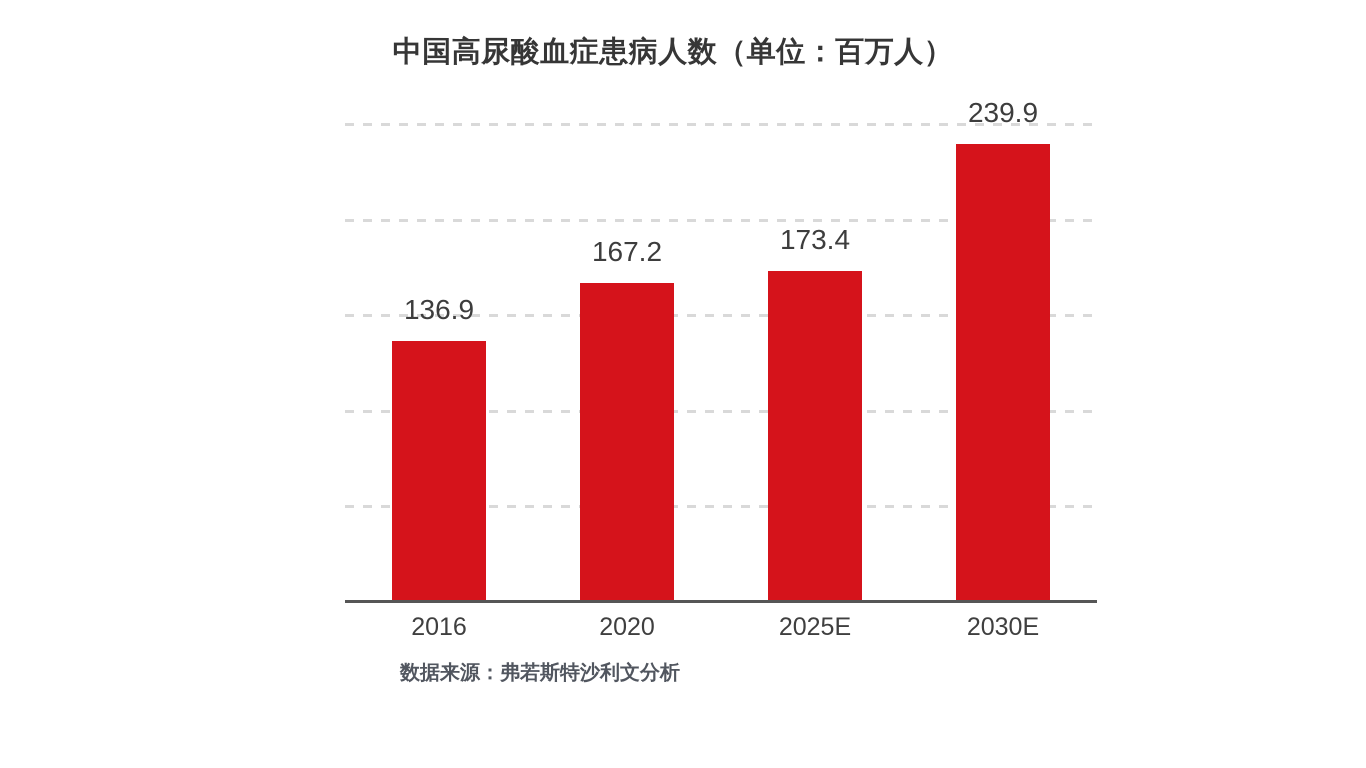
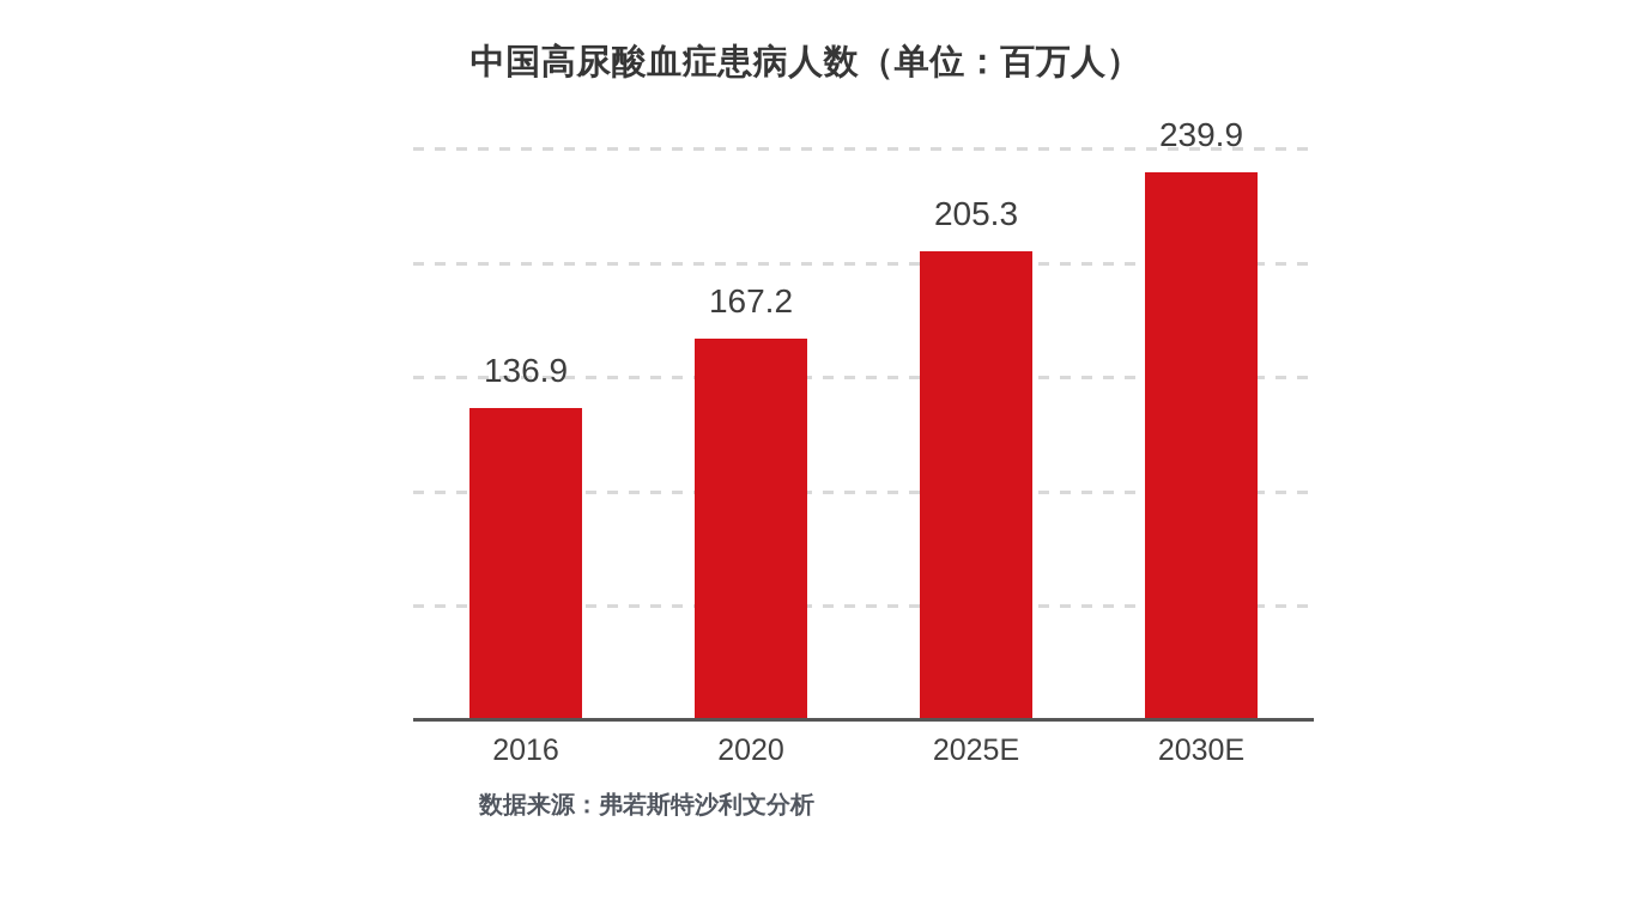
2025E: 173.4 -> 205.3
